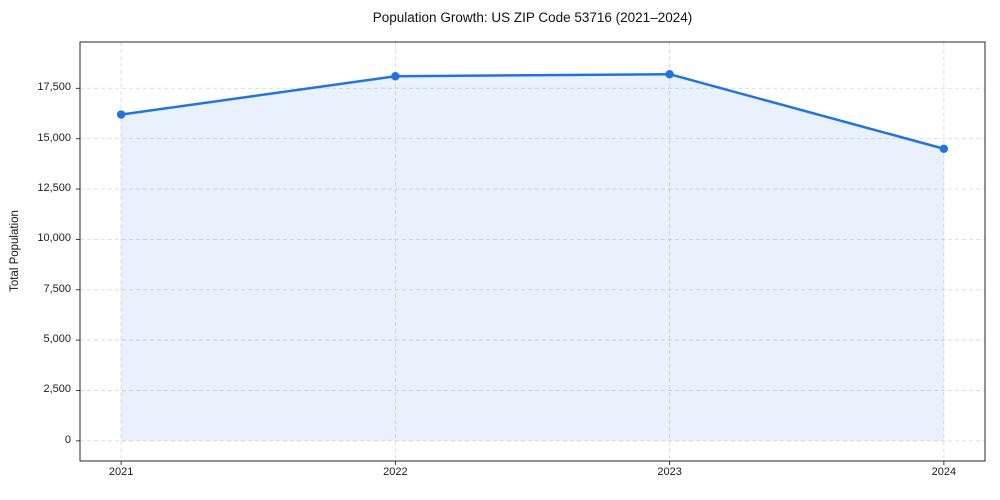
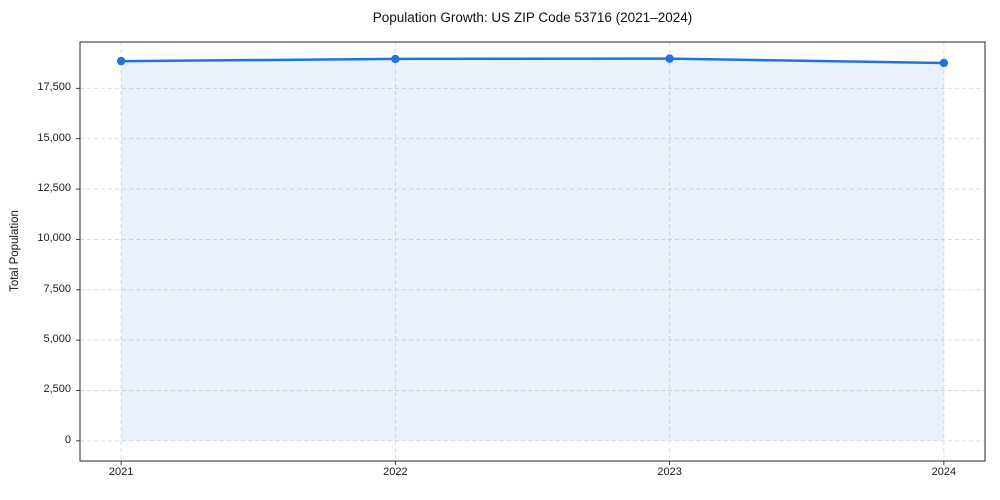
2021: 16200 -> 18800
2022: 18100 -> 19000
2023: 18200 -> 19000
2024: 14500 -> 18800
